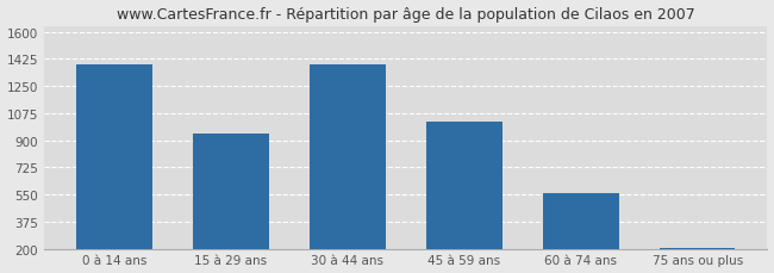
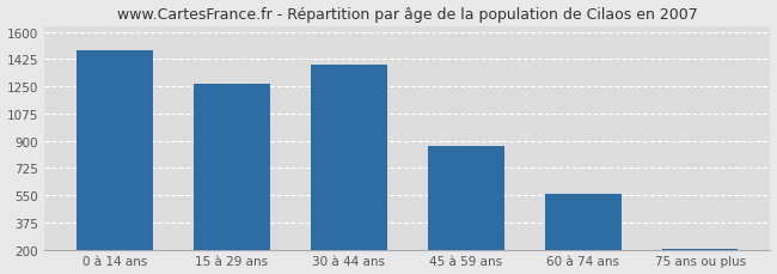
0 à 14 ans: 1390 -> 1480
15 à 29 ans: 940 -> 1260
45 à 59 ans: 1020 -> 870
